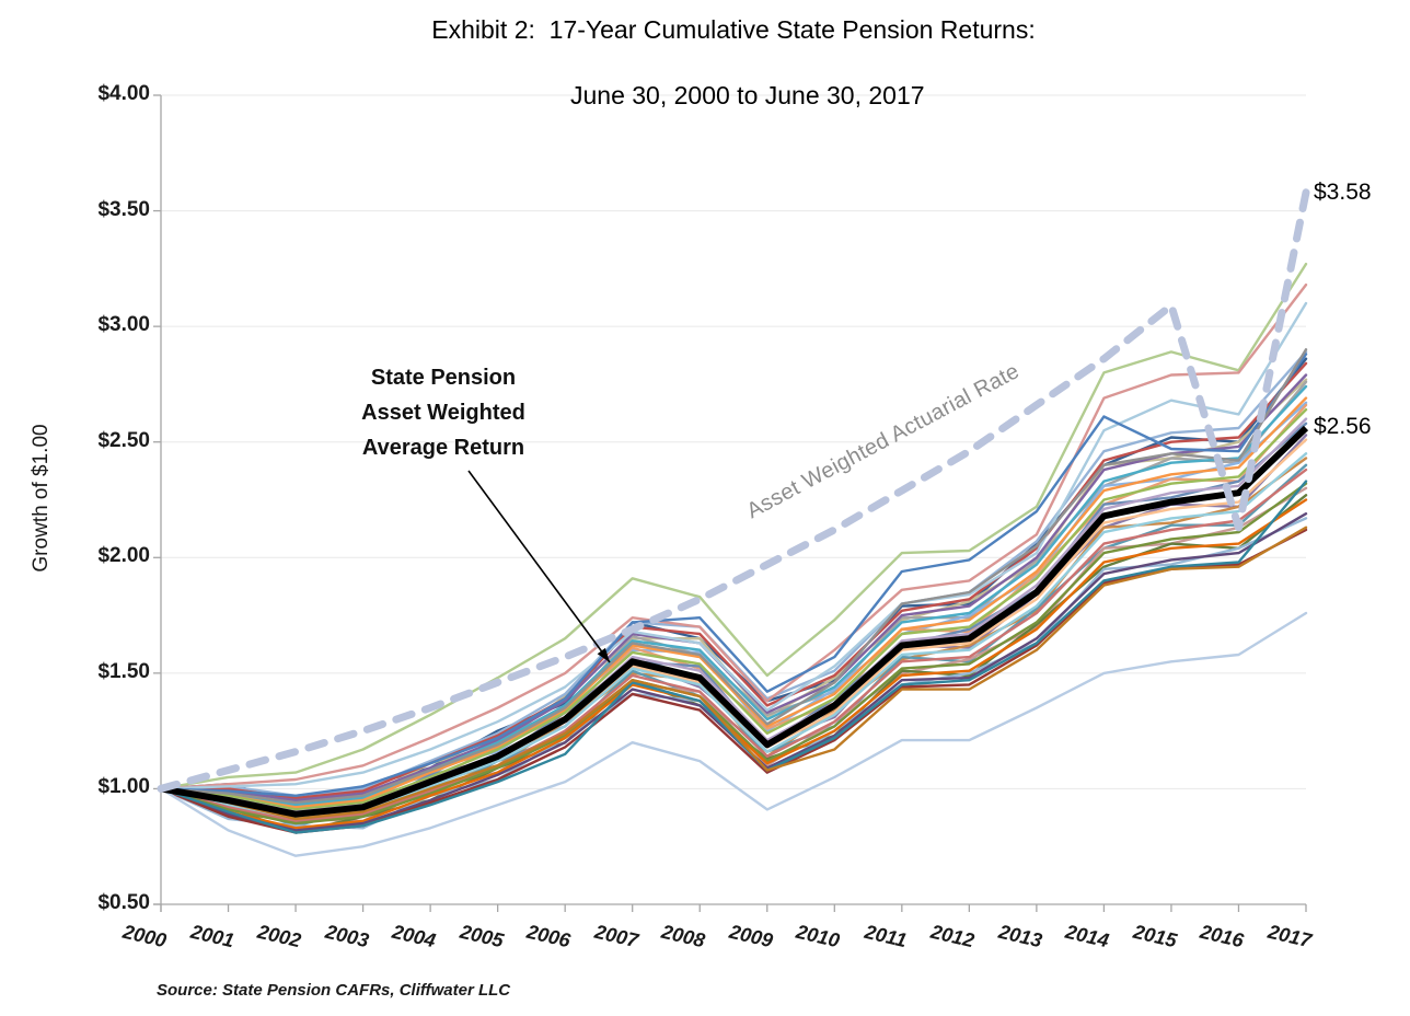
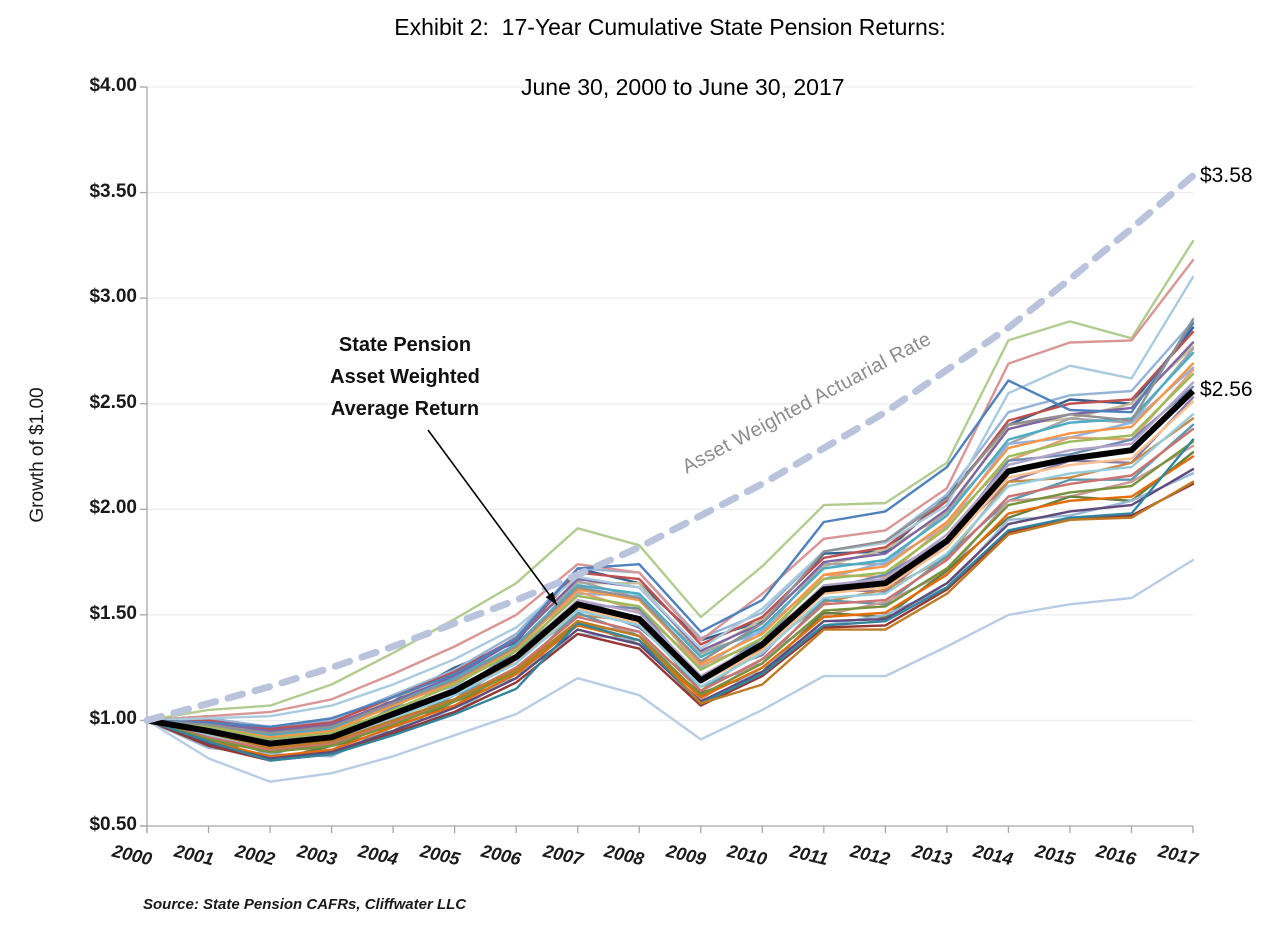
Asset Weighted Actuarial Rate/2016: $2.13 -> $3.33
